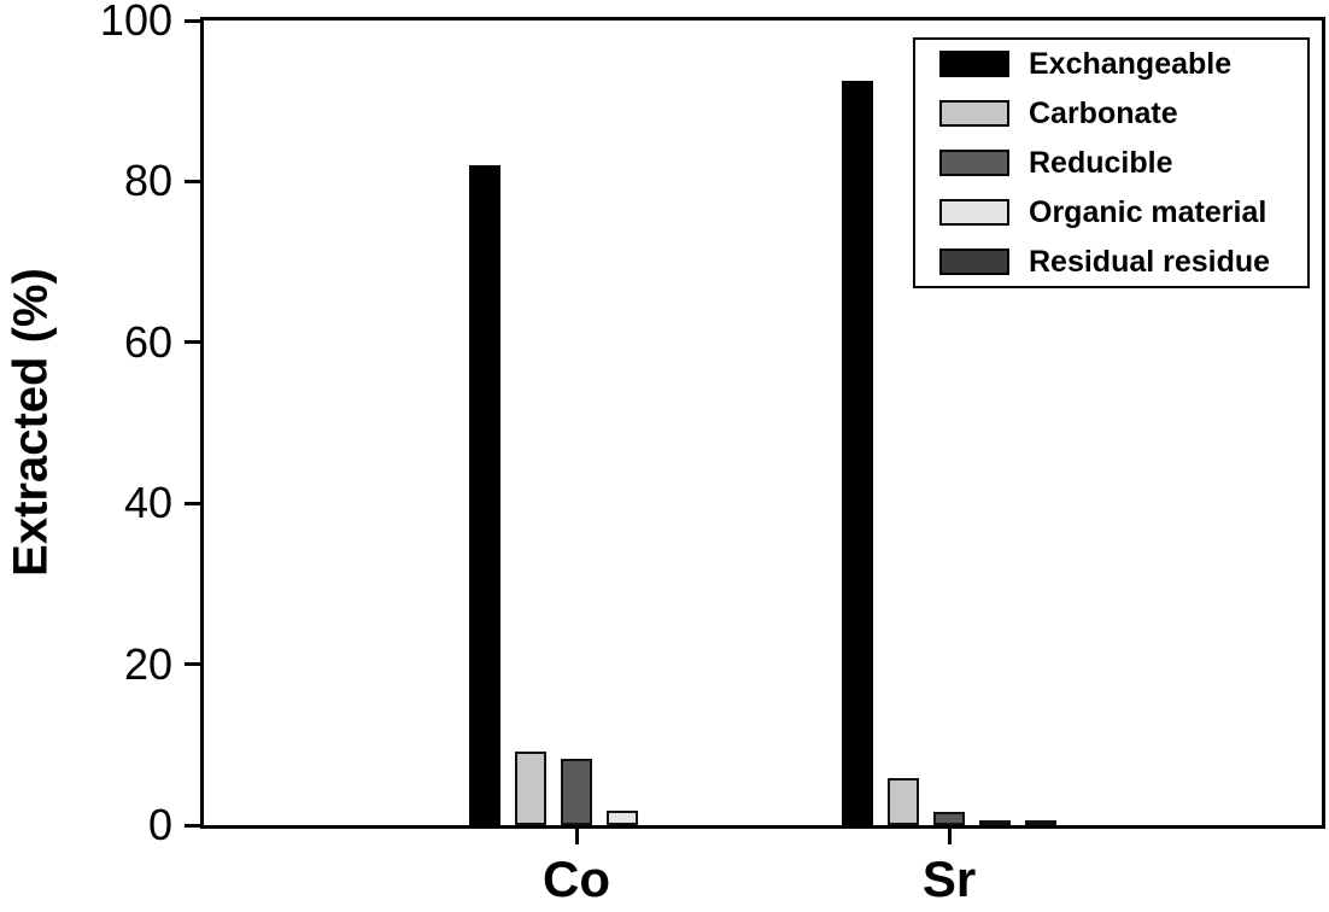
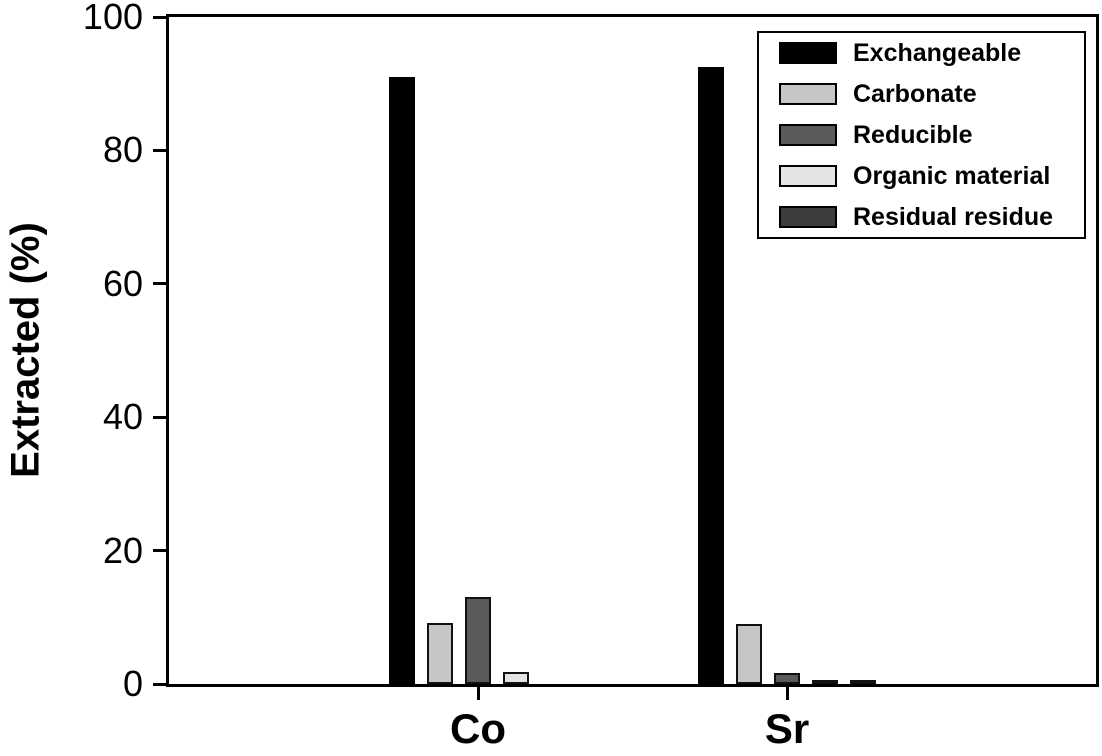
Exchangeable/Co: 82 -> 91
Reducible/Co: 8 -> 13
Carbonate/Sr: 6 -> 9
